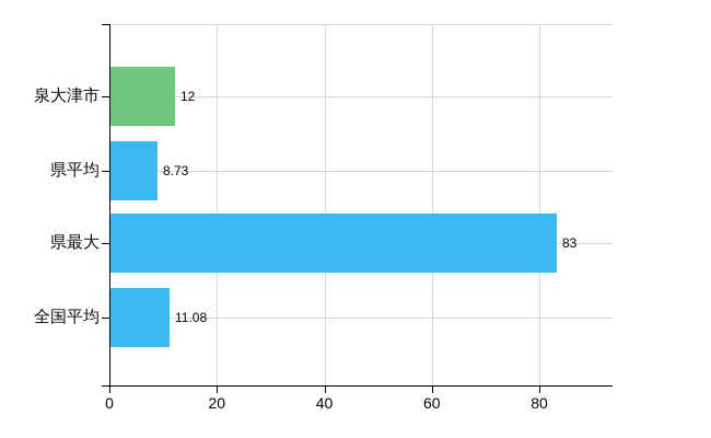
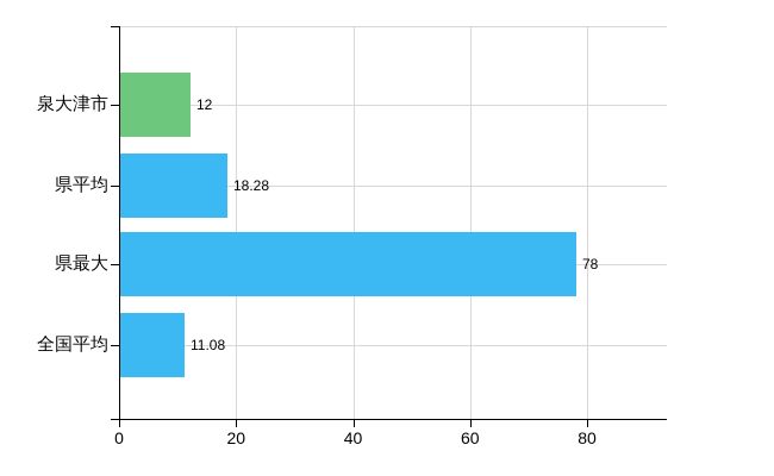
県平均: 8.73 -> 18.28
県最大: 83 -> 78
